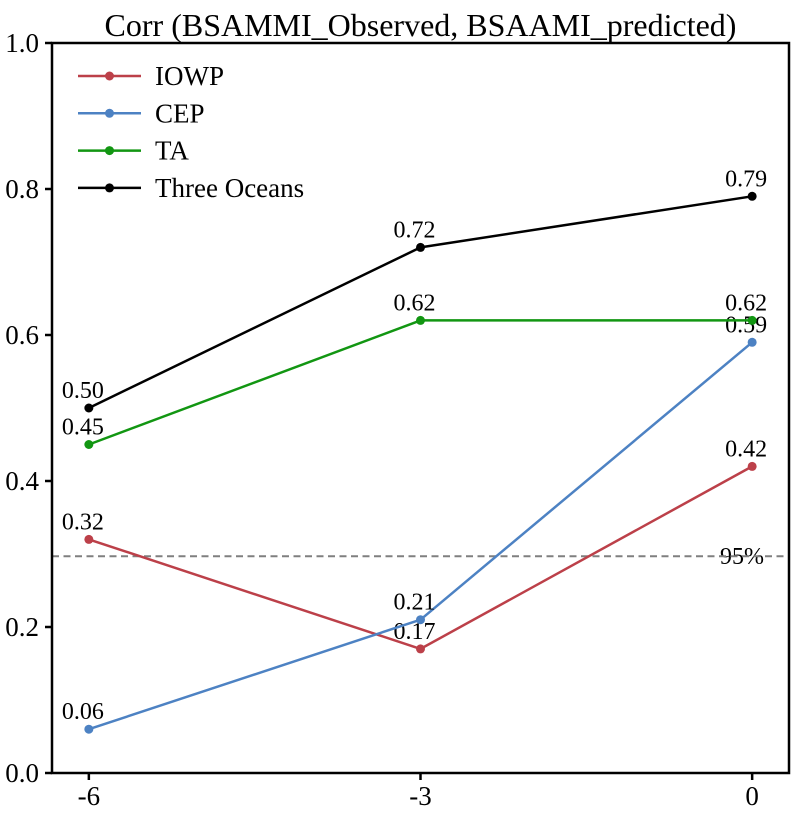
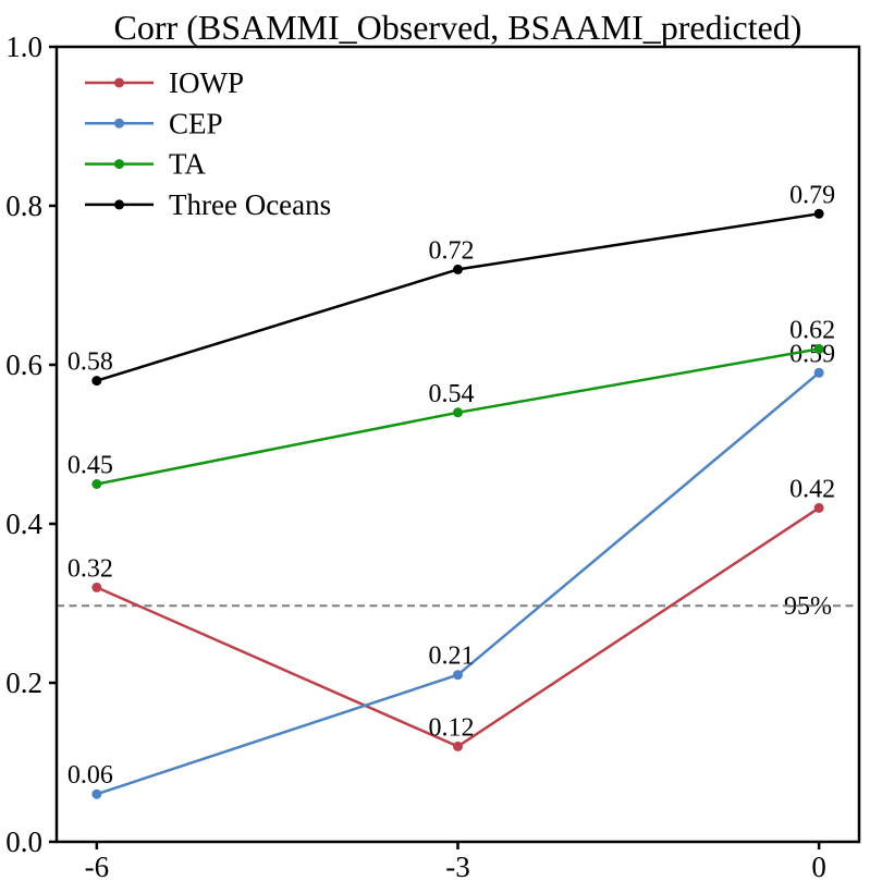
Three Oceans/-6: 0.50 -> 0.58
IOWP/-3: 0.17 -> 0.12
TA/-3: 0.62 -> 0.54
